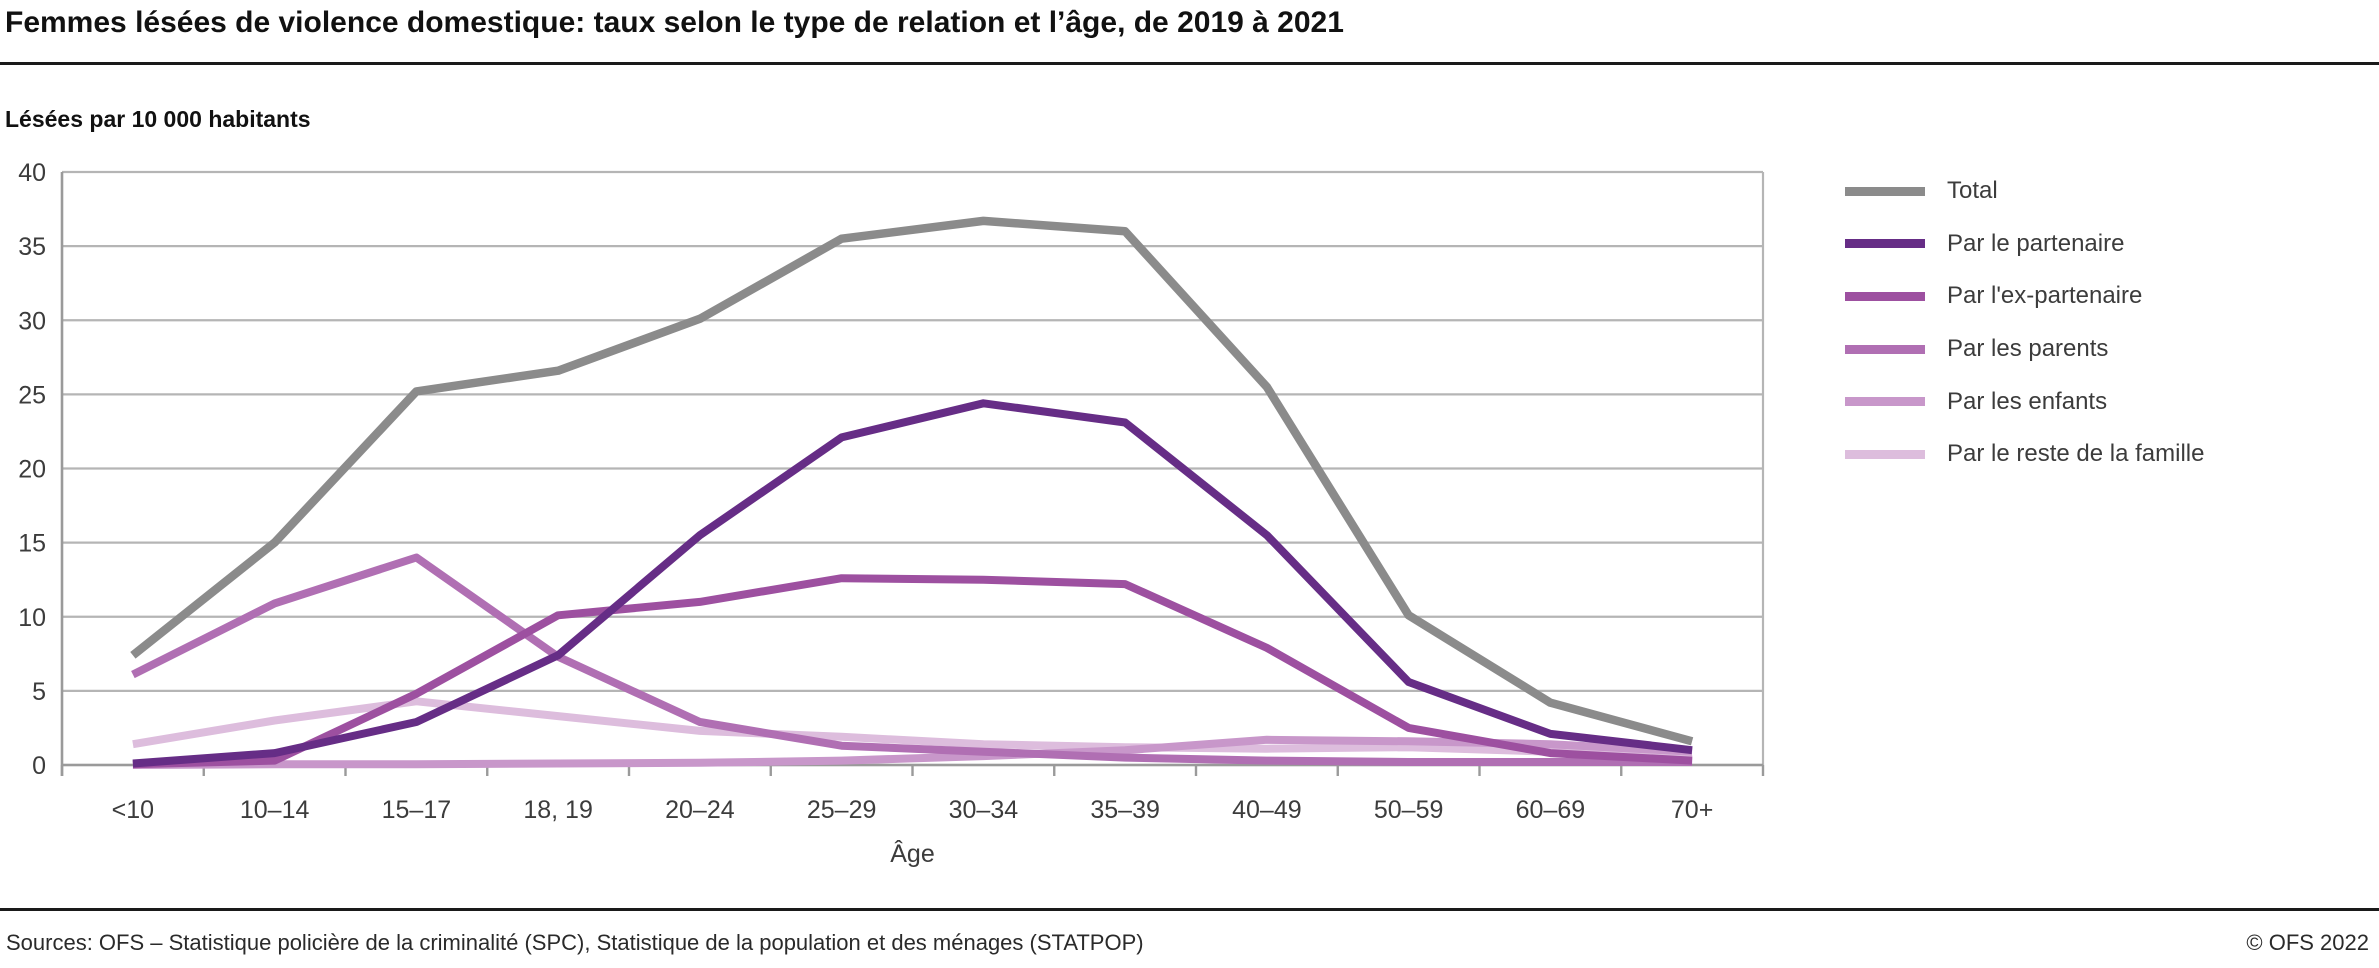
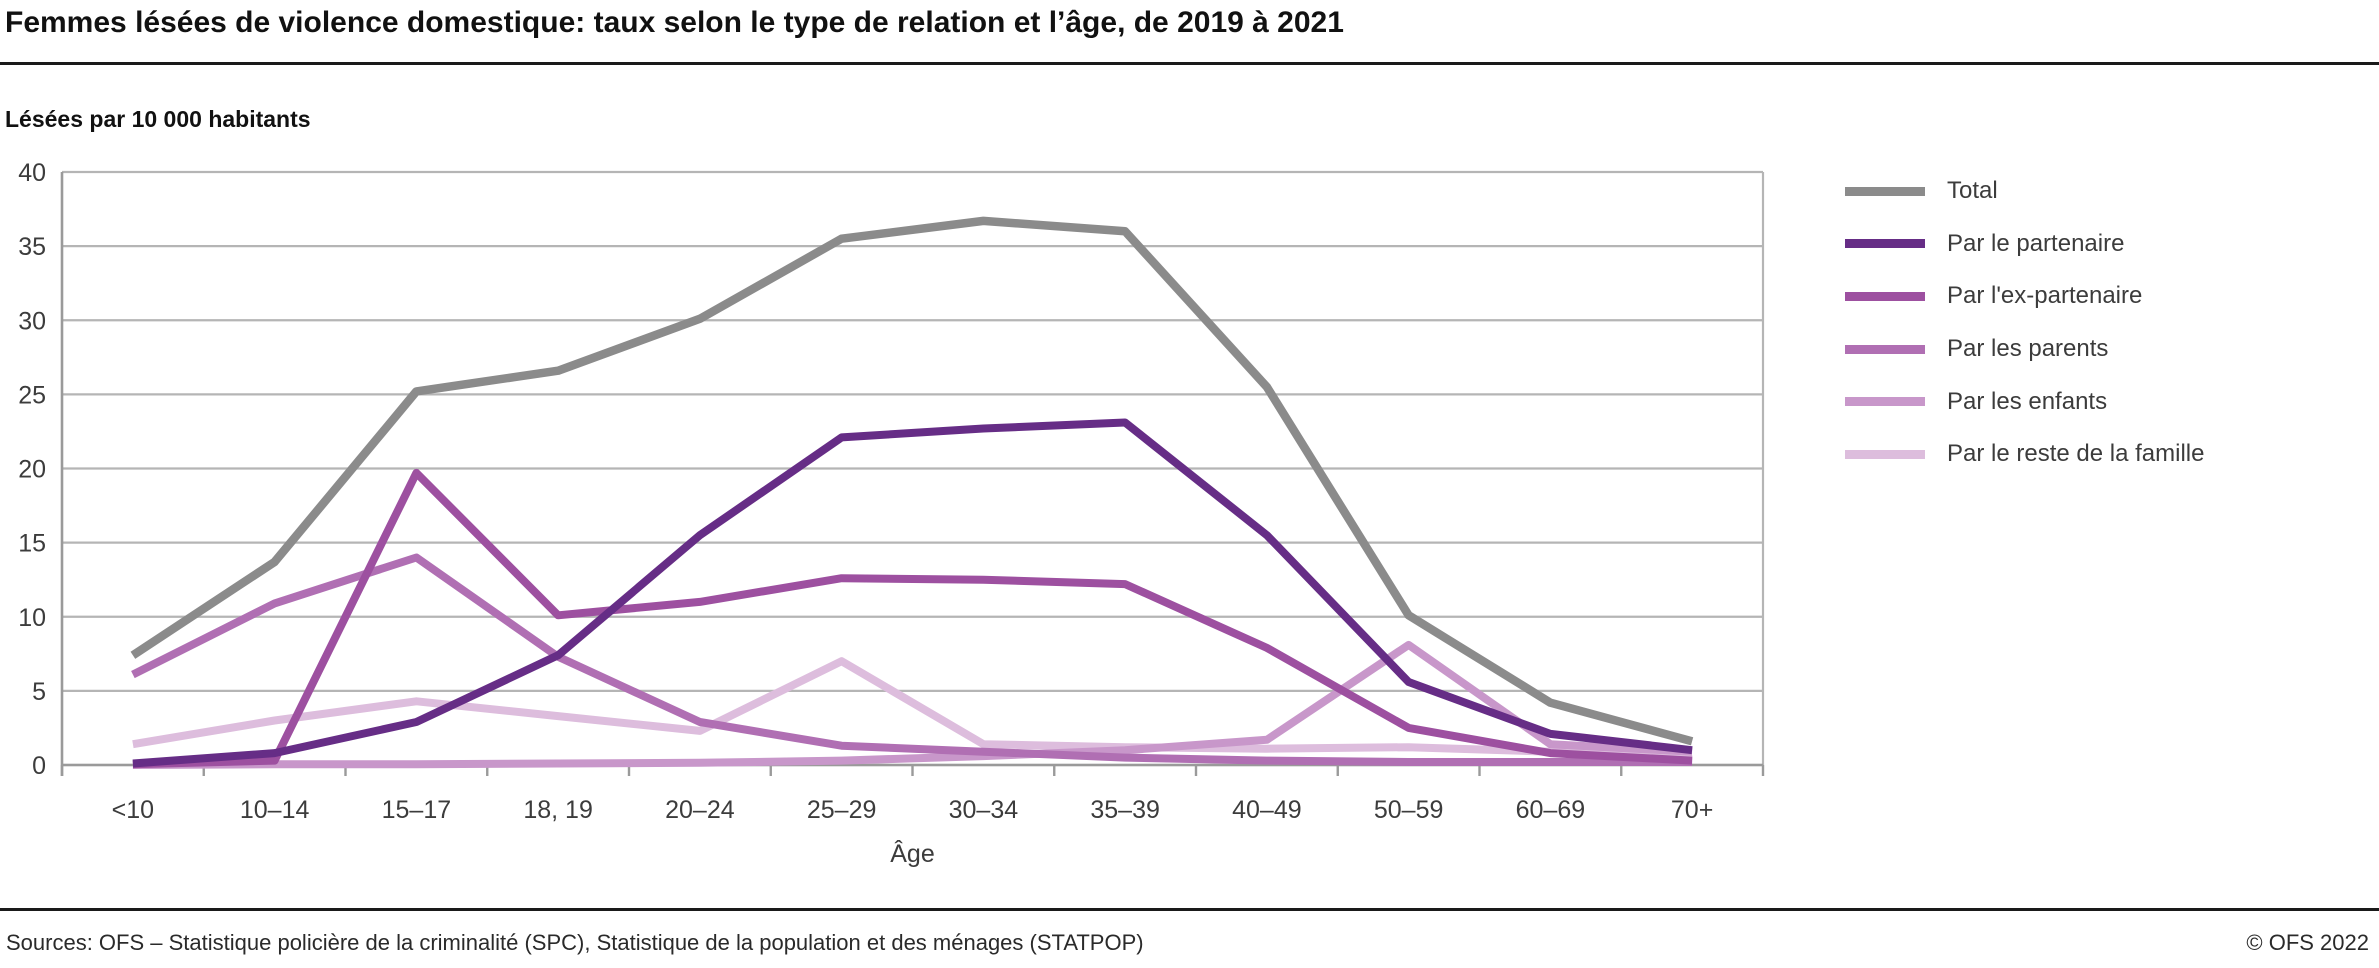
Total/10–14: 15.0 -> 13.7
Par l'ex-partenaire/15–17: 4.8 -> 19.7
Par le reste de la famille/25–29: 1.9 -> 7.0
Par le partenaire/30–34: 24.4 -> 22.7
Par les enfants/50–59: 1.6 -> 8.1
